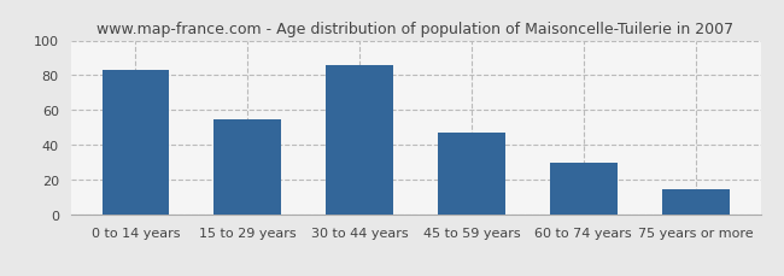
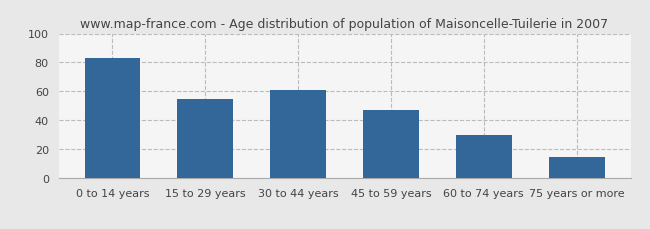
30 to 44 years: 86 -> 61
